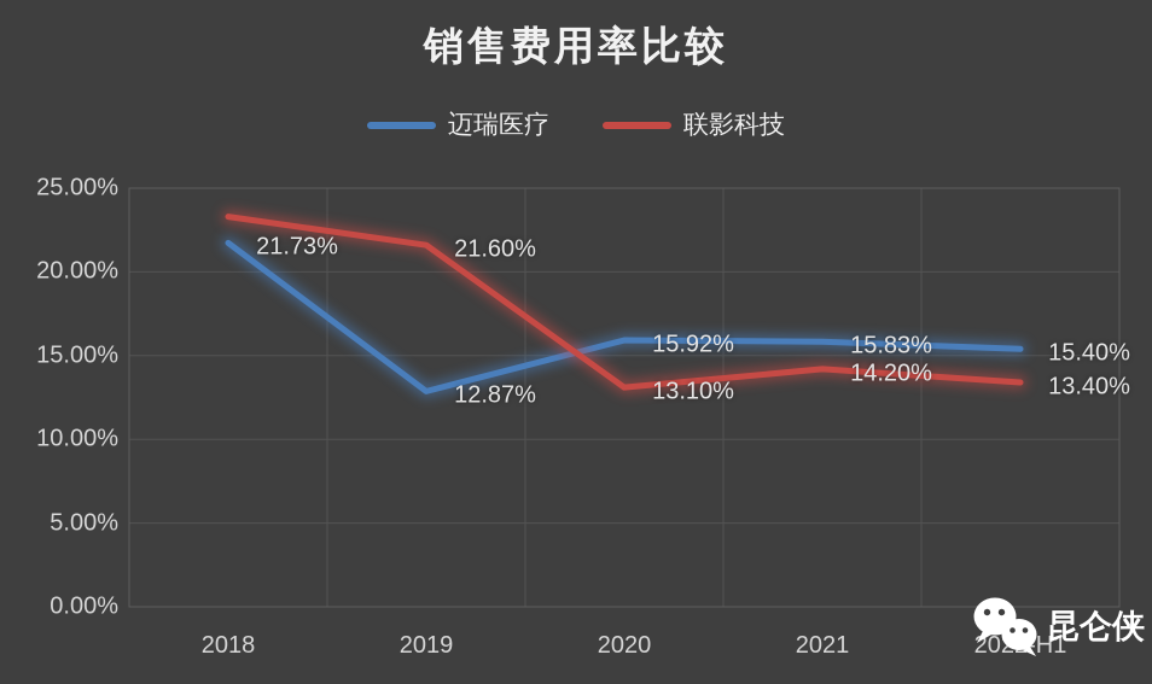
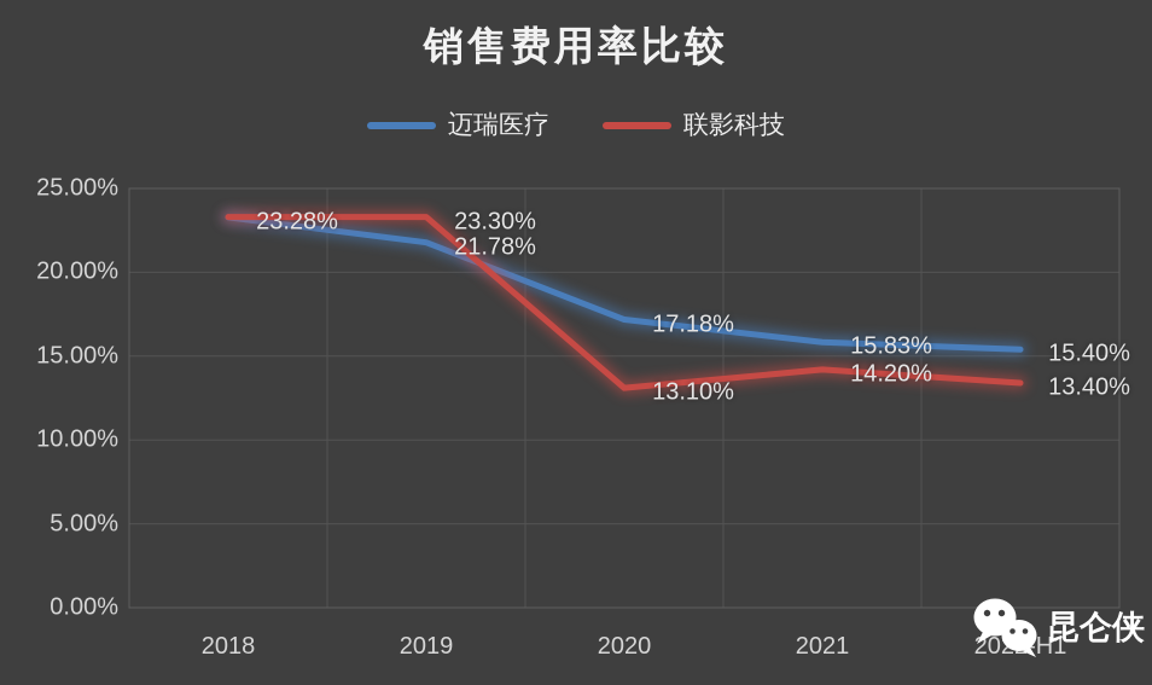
迈瑞医疗/2018: 21.73% -> 23.28%
迈瑞医疗/2019: 12.87% -> 21.78%
联影科技/2019: 21.60% -> 23.30%
迈瑞医疗/2020: 15.92% -> 17.18%
